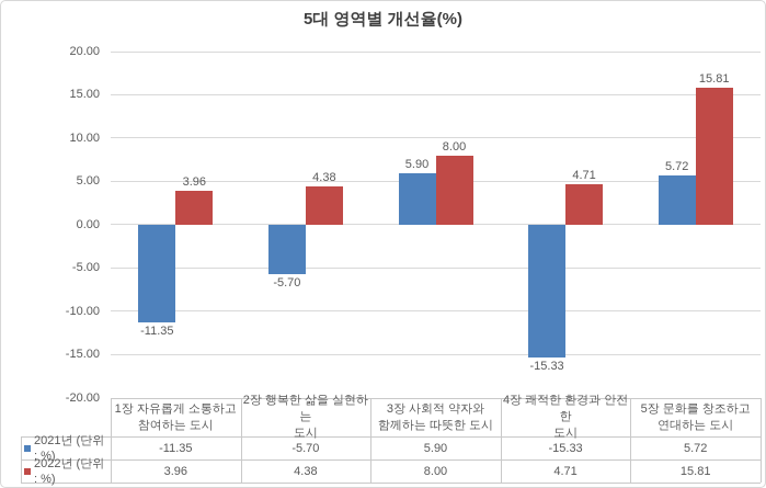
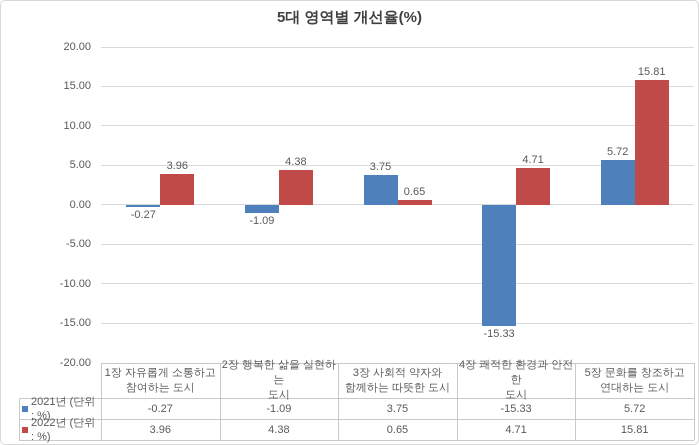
2021년 (단위 : %)/1장 자유롭게 소통하고 참여하는 도시: -11.35 -> -0.27
2021년 (단위 : %)/2장 행복한 삶을 실현하는 도시: -5.70 -> -1.09
2021년 (단위 : %)/3장 사회적 약자와 함께하는 따뜻한 도시: 5.90 -> 3.75
2022년 (단위 : %)/3장 사회적 약자와 함께하는 따뜻한 도시: 8.00 -> 0.65
